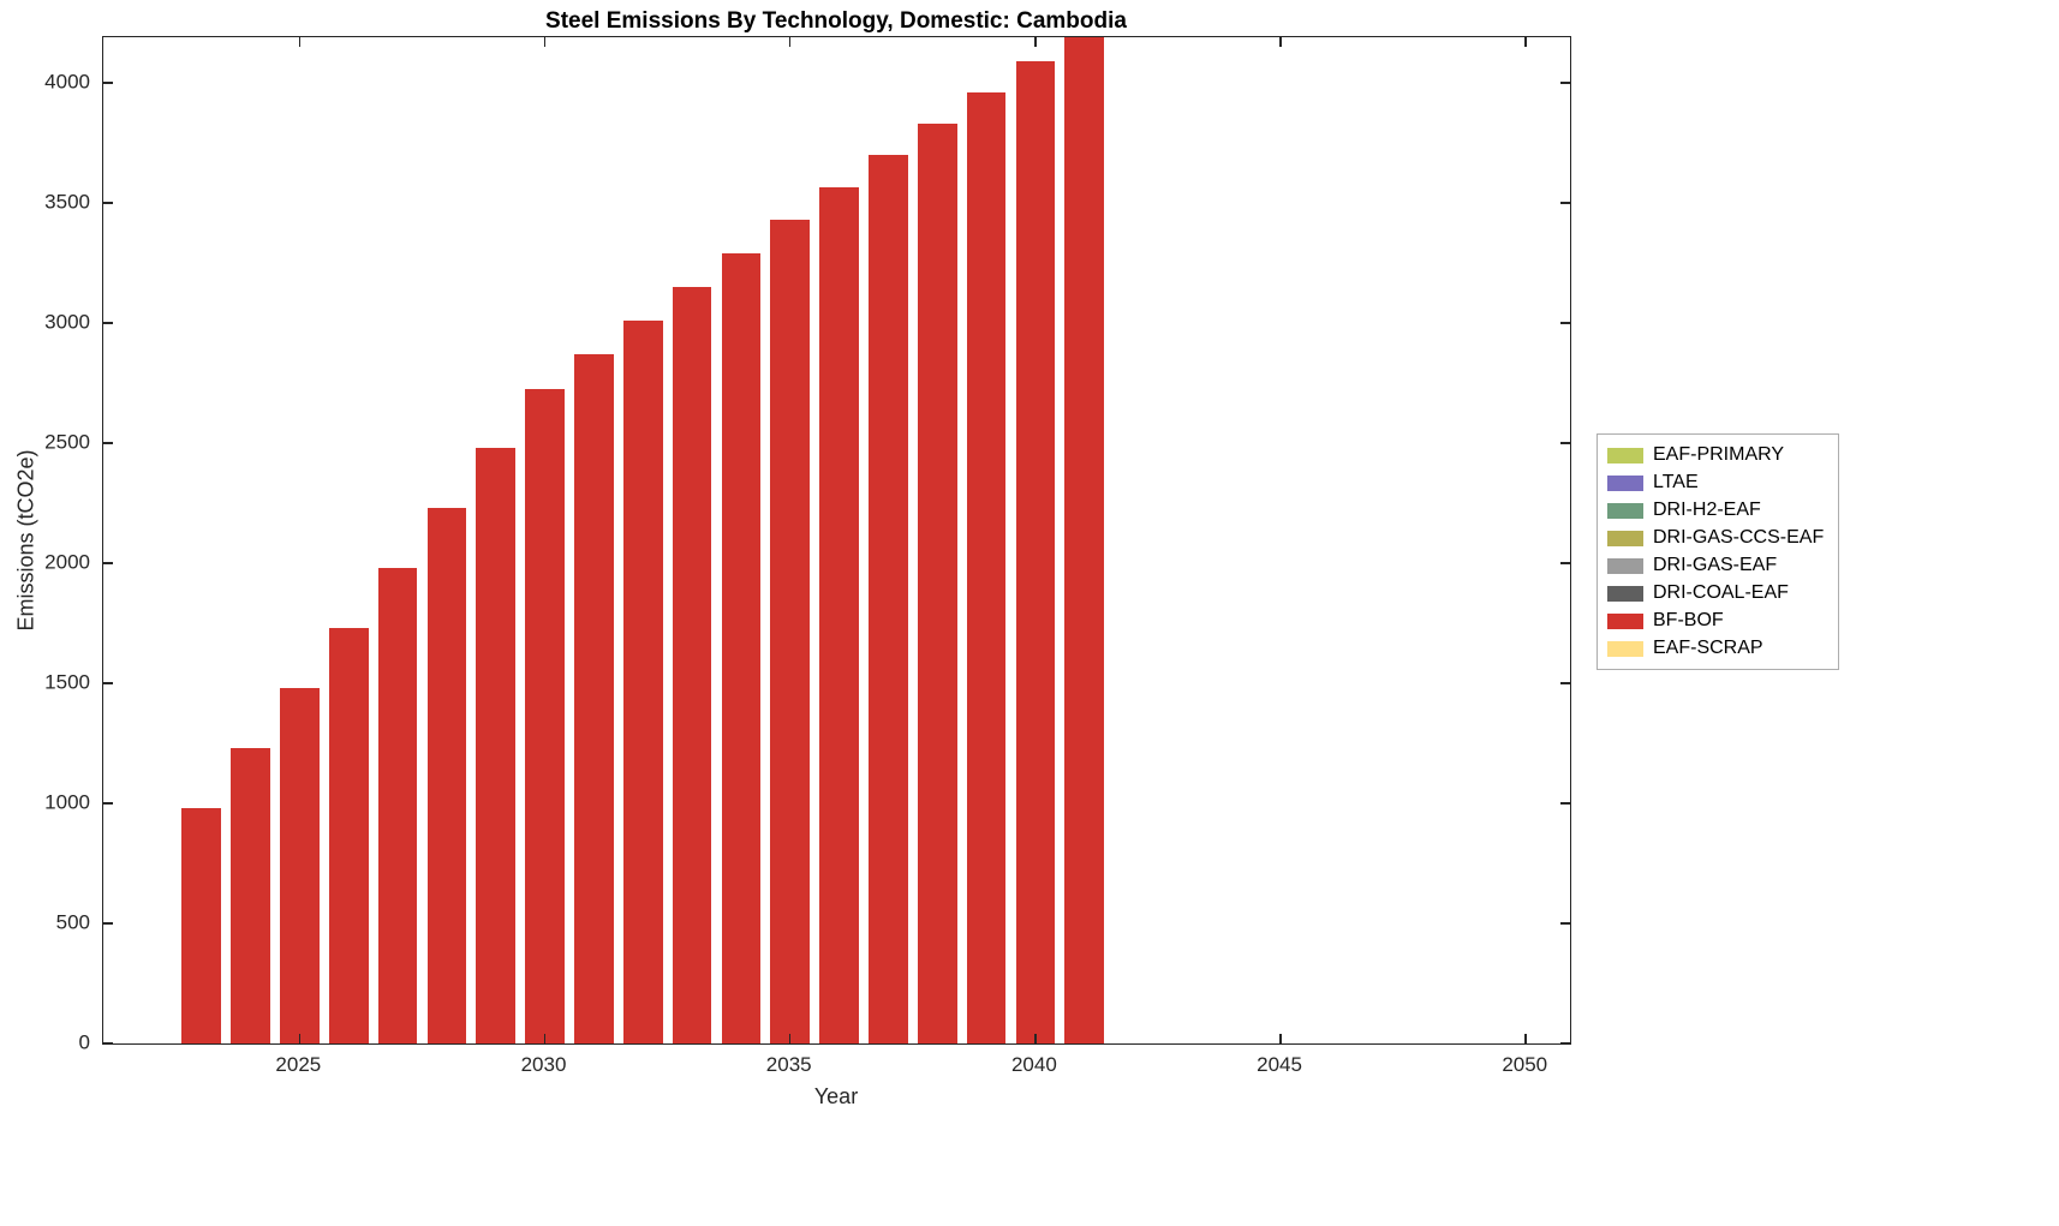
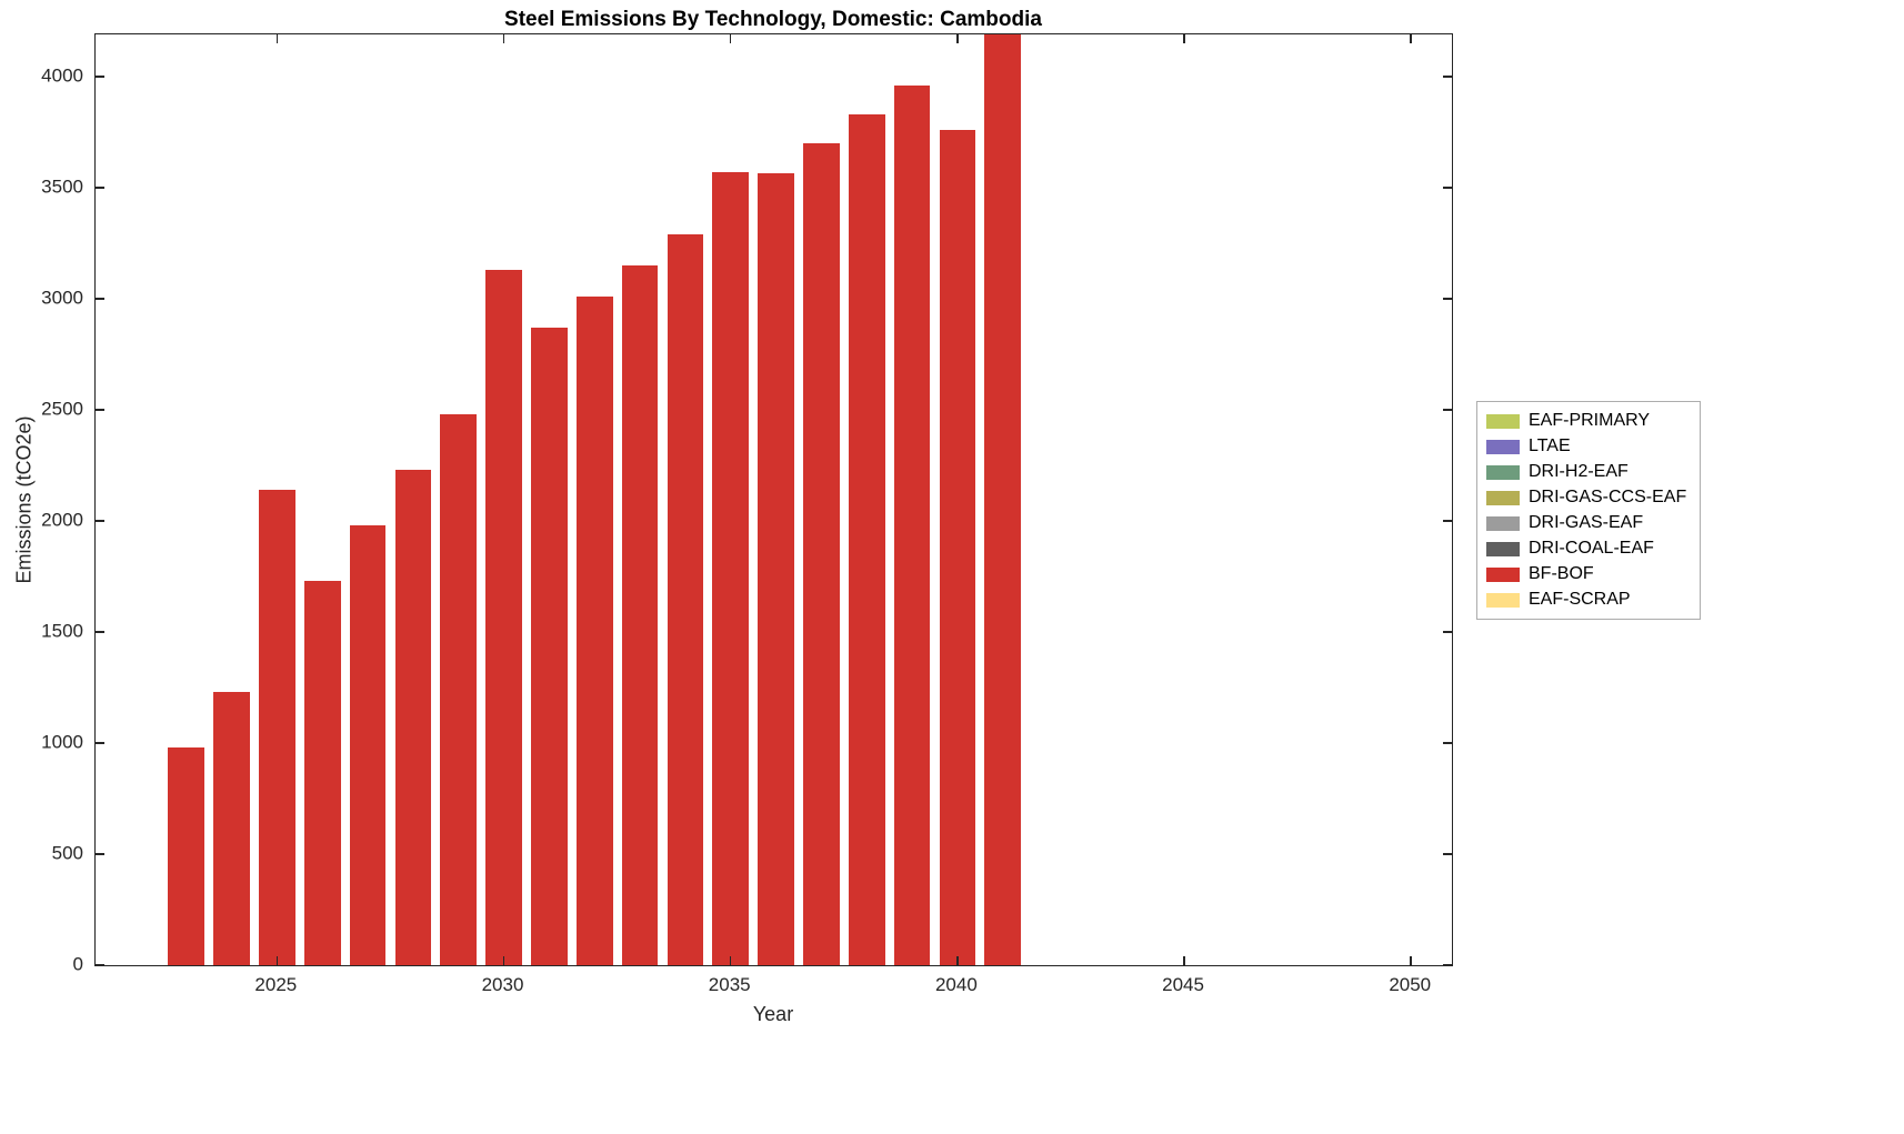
2025: 1480 -> 2140
2030: 2720 -> 3130
2035: 3430 -> 3570
2040: 4090 -> 3760
